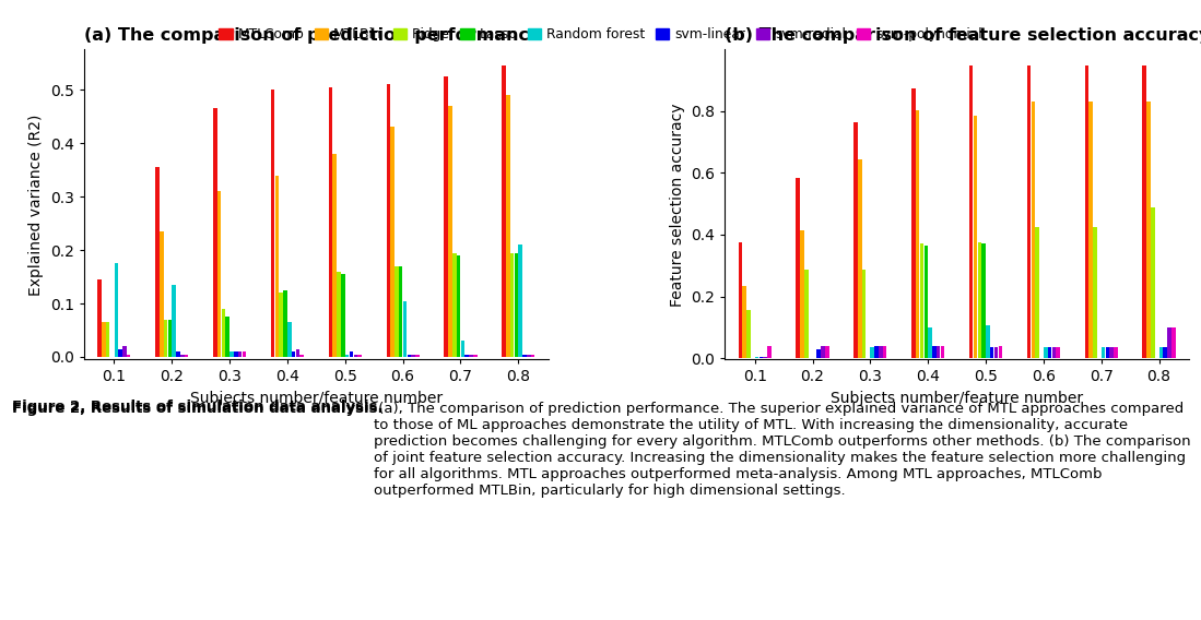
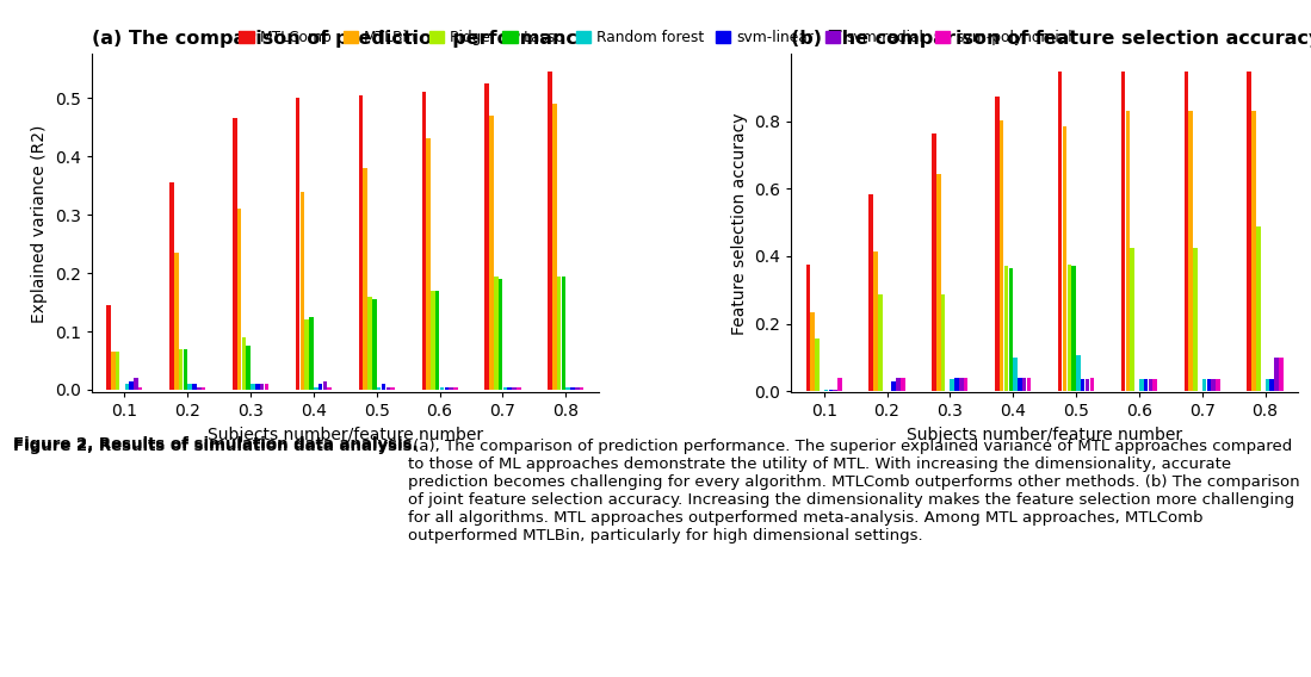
(a) The comparison of prediction performance/Random forest/0.1: 0.175 -> 0.010
(a) The comparison of prediction performance/Random forest/0.2: 0.135 -> 0.010
(a) The comparison of prediction performance/Random forest/0.4: 0.065 -> 0.005
(a) The comparison of prediction performance/Random forest/0.6: 0.105 -> 0.005
(a) The comparison of prediction performance/Random forest/0.7: 0.030 -> 0.005
(a) The comparison of prediction performance/Random forest/0.8: 0.210 -> 0.005
